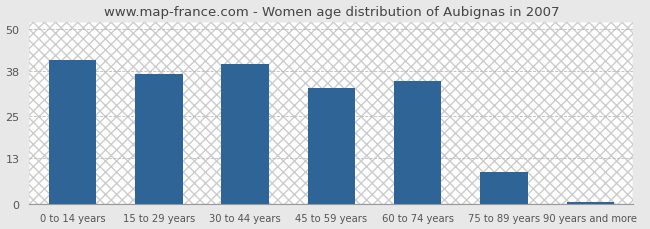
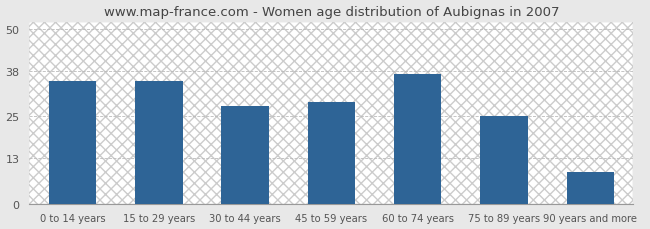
0 to 14 years: 41.0 -> 35.0
15 to 29 years: 37.0 -> 35.0
30 to 44 years: 40.0 -> 28.0
45 to 59 years: 33.0 -> 29.0
60 to 74 years: 35.0 -> 37.0
75 to 89 years: 9.0 -> 25.0
90 years and more: 0.5 -> 9.0
